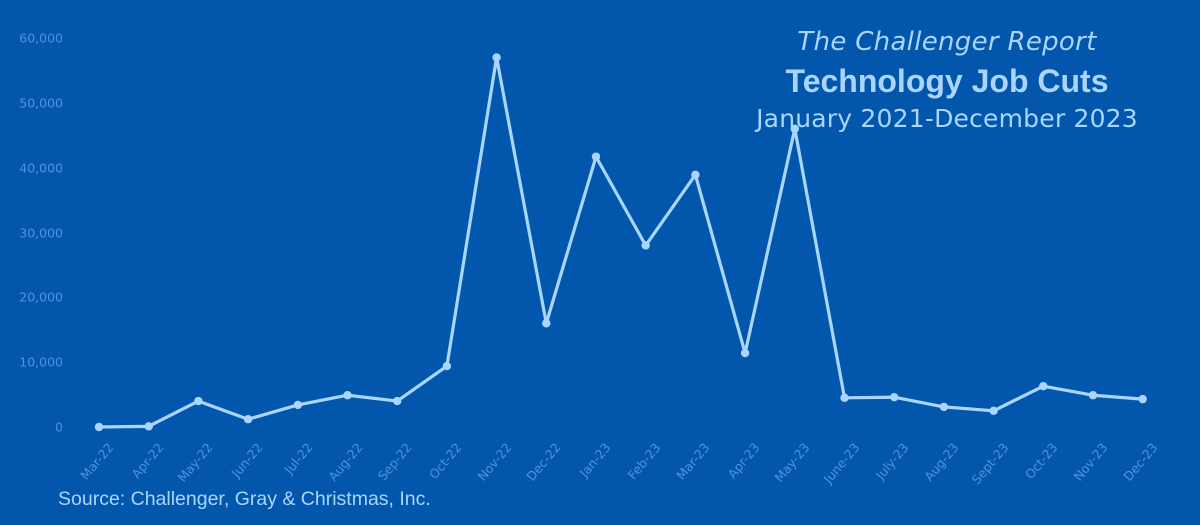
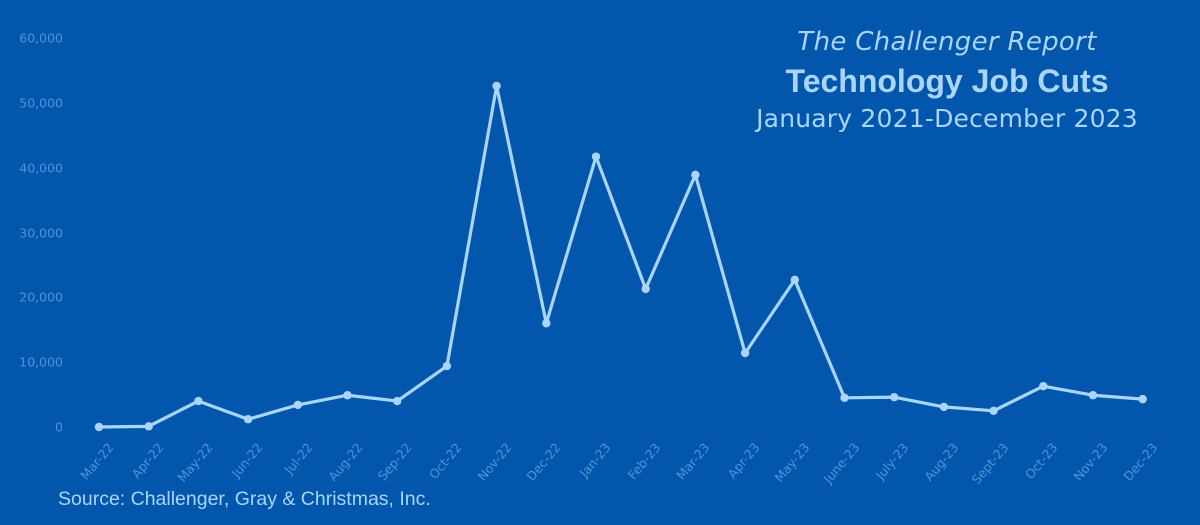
Nov-22: 57000 -> 53000
Feb-23: 28000 -> 21000
May-23: 46000 -> 23000
